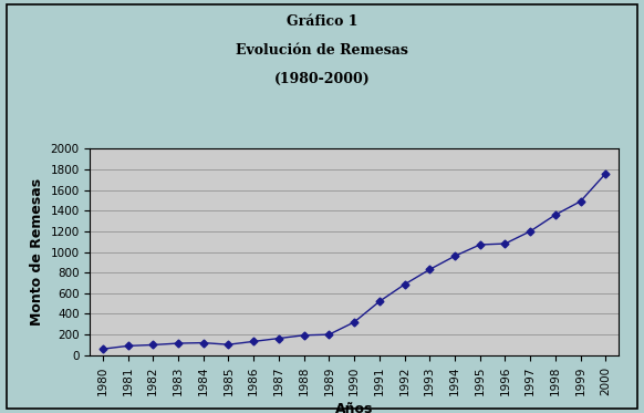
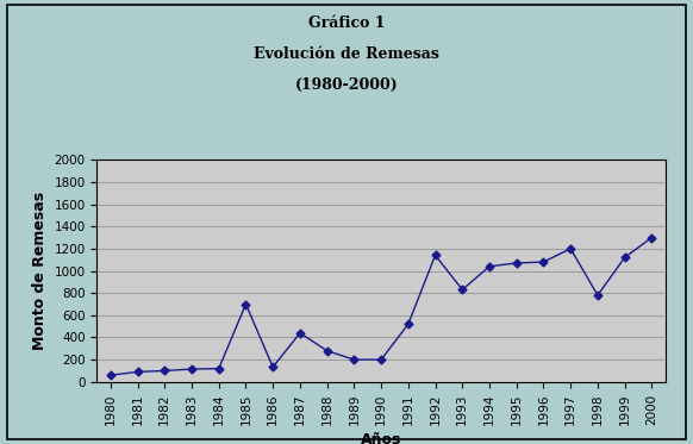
1985: 100 -> 700
1987: 160 -> 440
1988: 190 -> 280
1990: 320 -> 200
1992: 680 -> 1140
1994: 960 -> 1040
1998: 1360 -> 780
1999: 1490 -> 1120
2000: 1760 -> 1300
